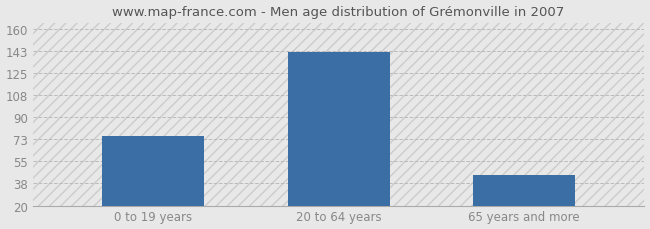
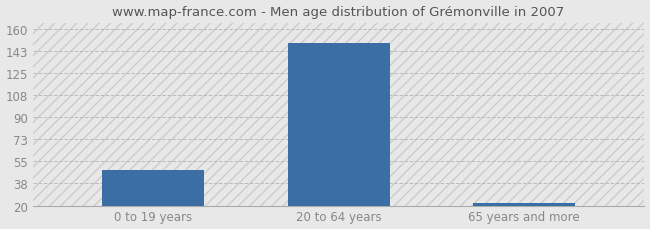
0 to 19 years: 75 -> 48
20 to 64 years: 142 -> 149
65 years and more: 44 -> 22
